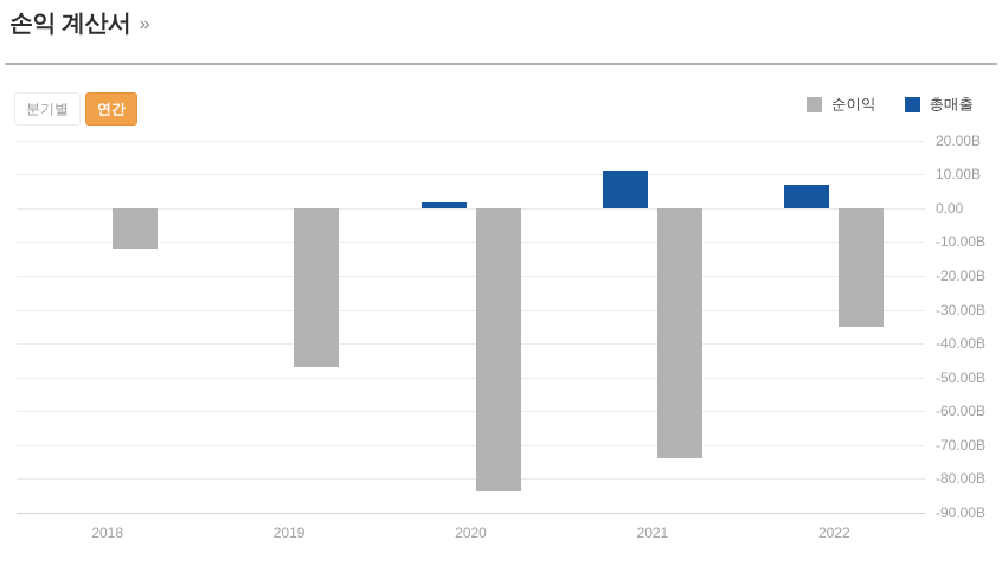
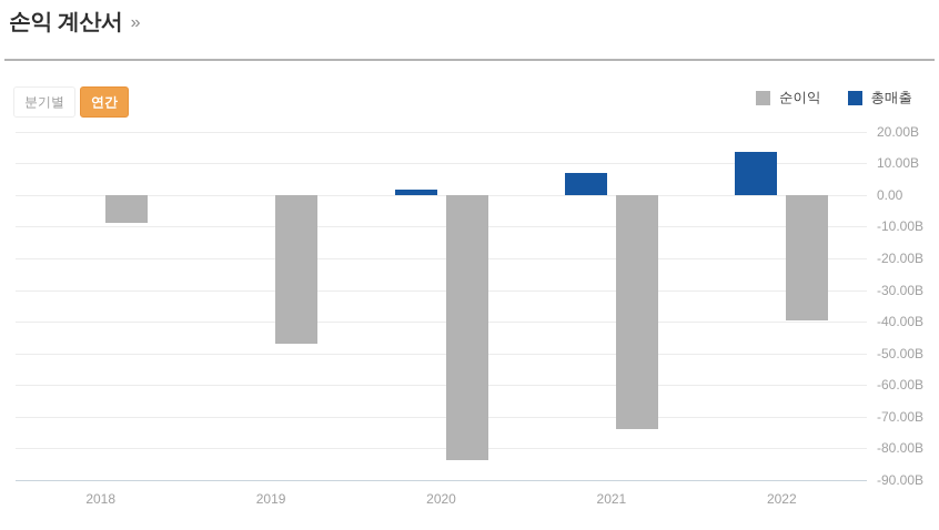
순이익/2018: -12B -> -9B
총매출/2021: 11B -> 7B
순이익/2022: -35B -> -40B
총매출/2022: 7B -> 14B
